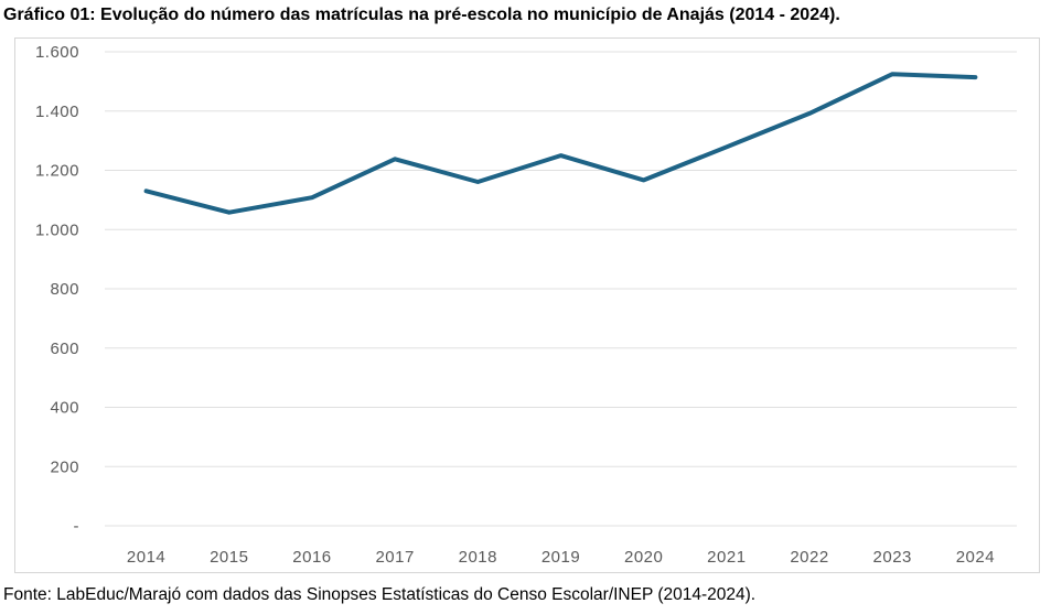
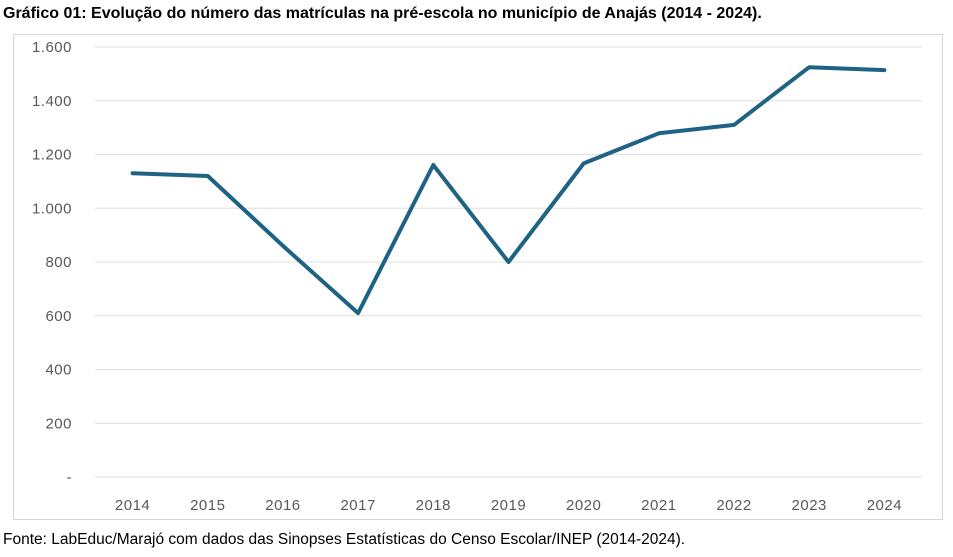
2015: 1060 -> 1120
2016: 1110 -> 860
2017: 1240 -> 610
2019: 1250 -> 800
2022: 1390 -> 1310
